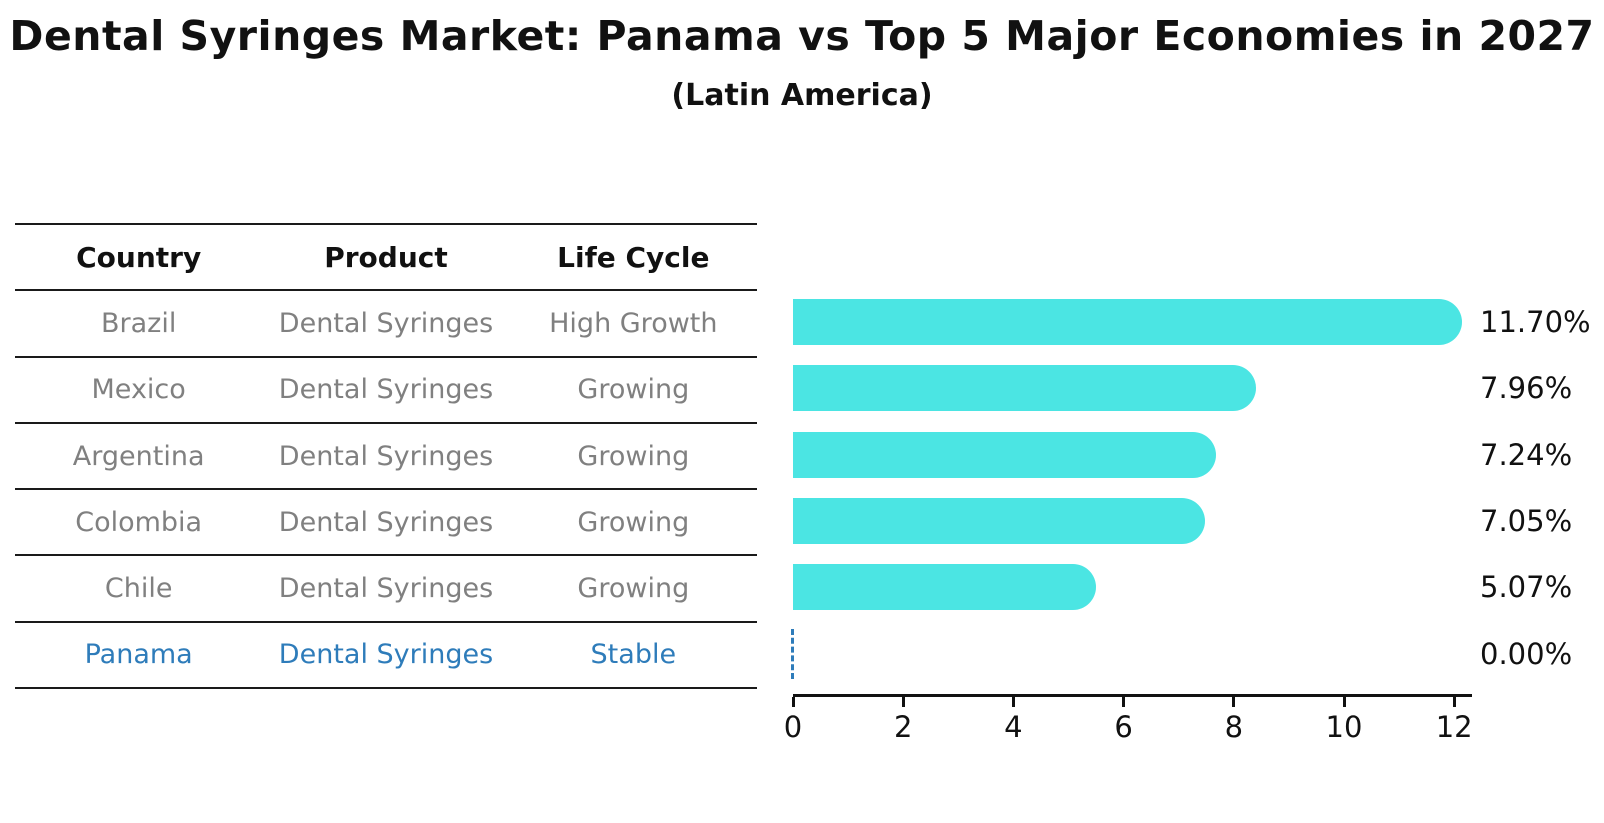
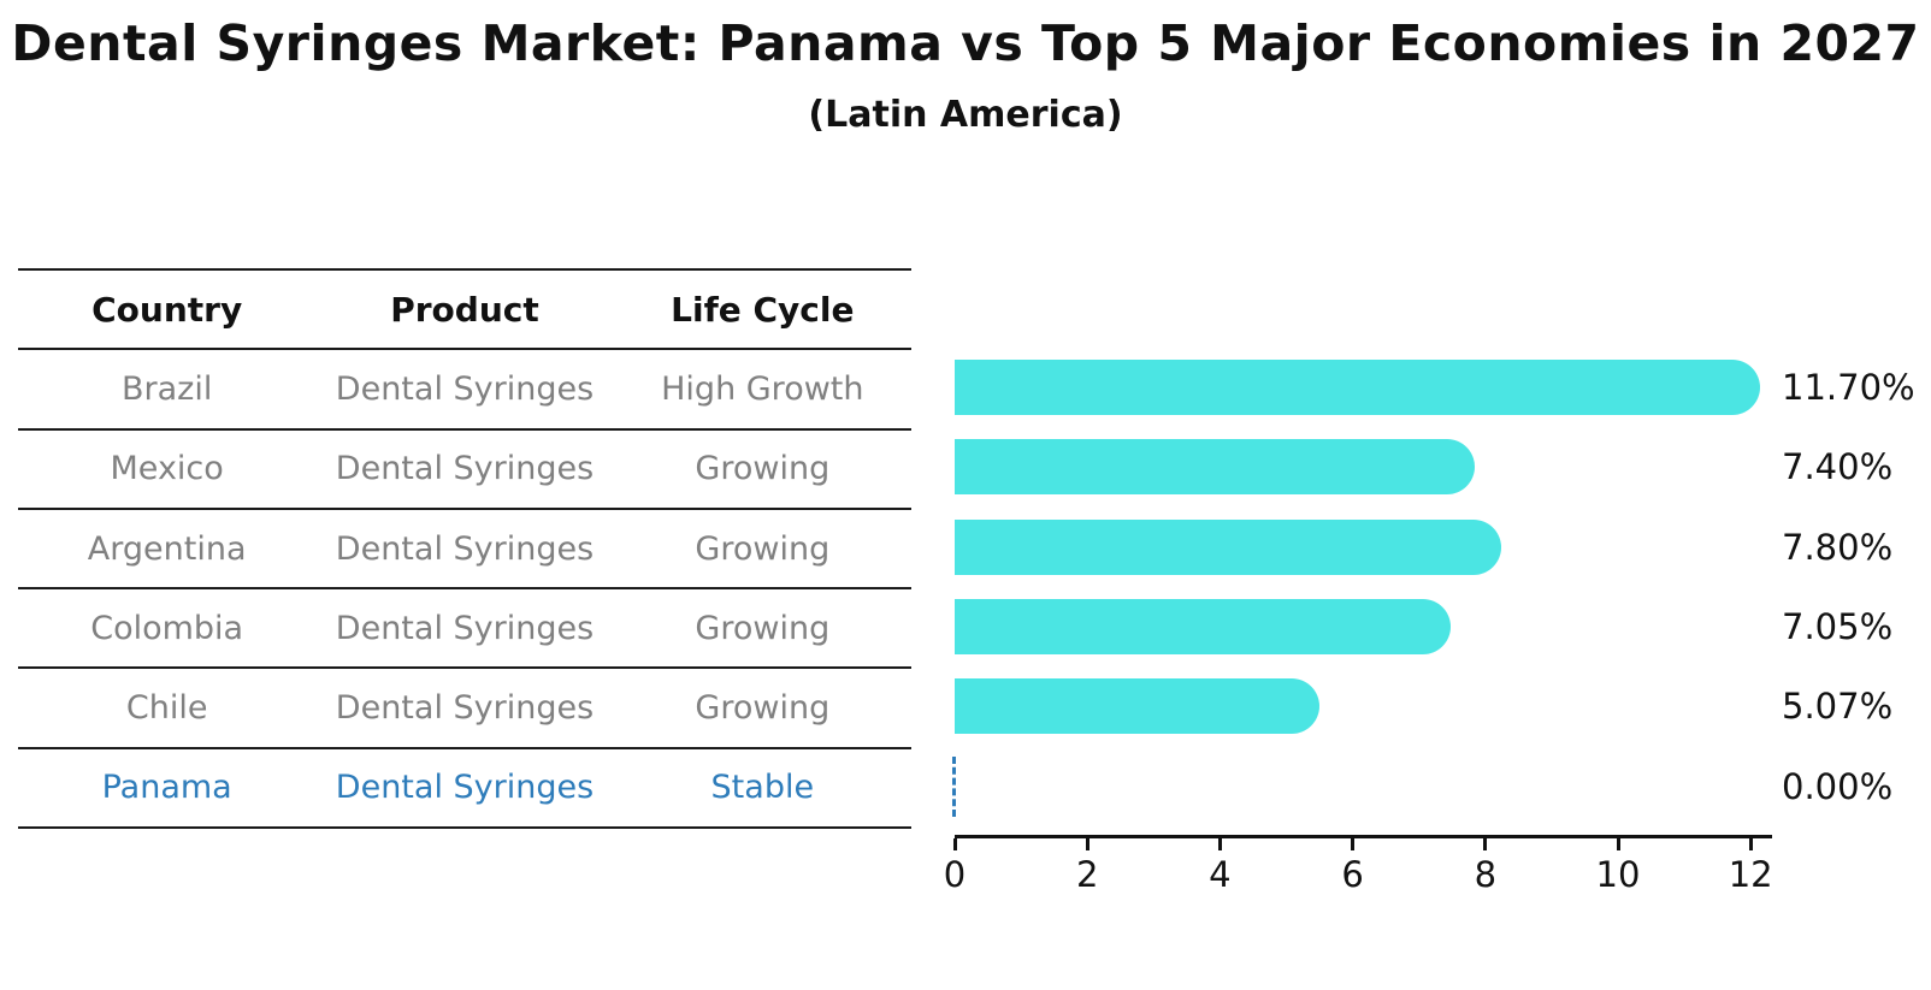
Mexico: 7.96% -> 7.40%
Argentina: 7.24% -> 7.80%
